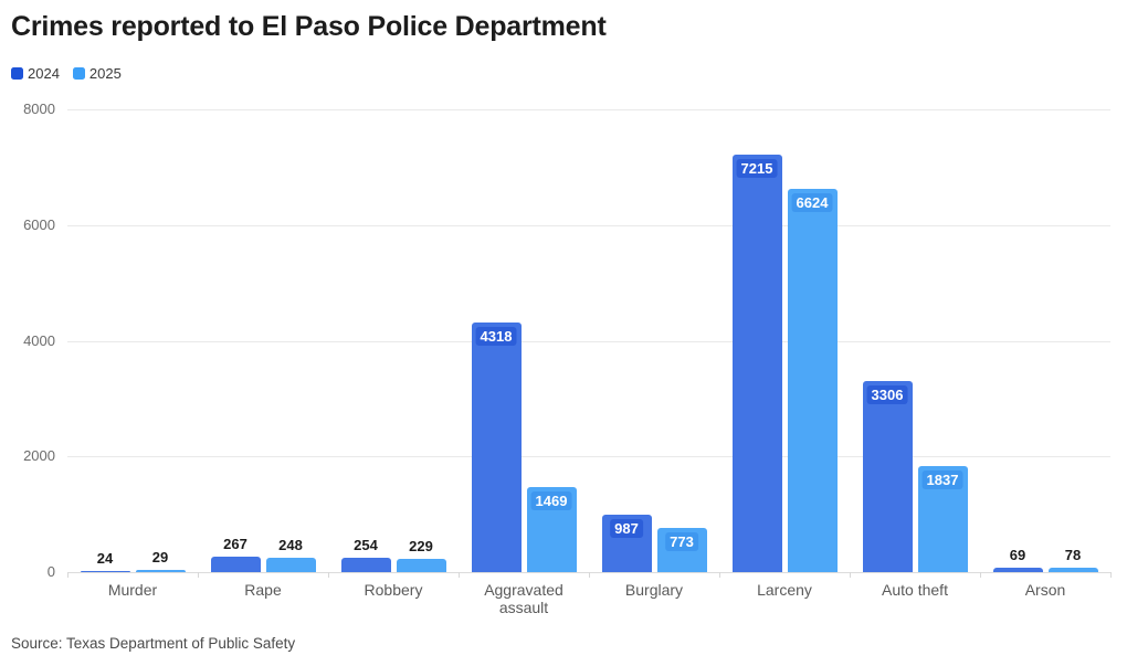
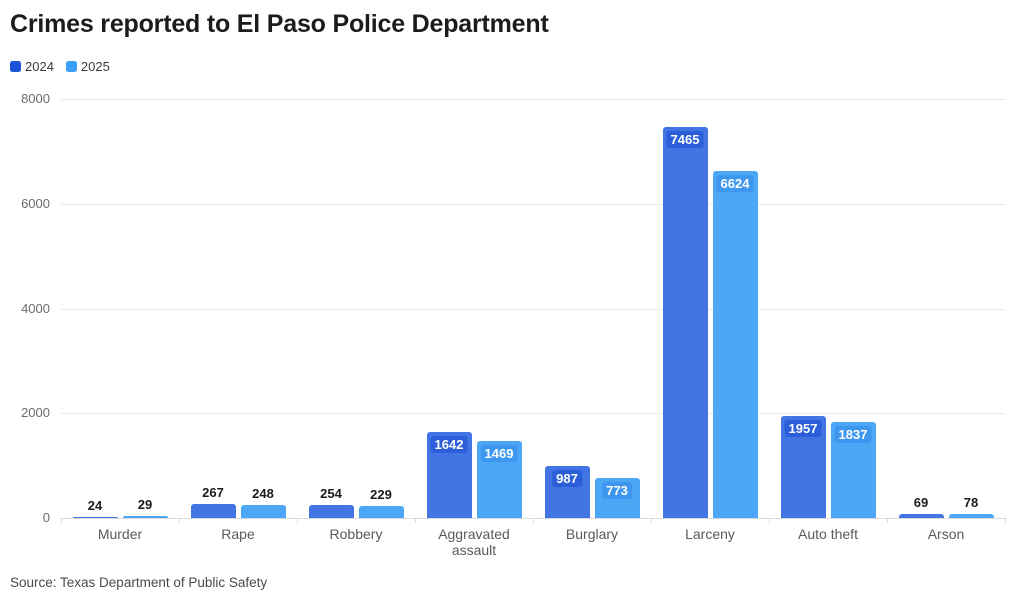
2024/Aggravated assault: 4318 -> 1642
2024/Larceny: 7215 -> 7465
2024/Auto theft: 3306 -> 1957
